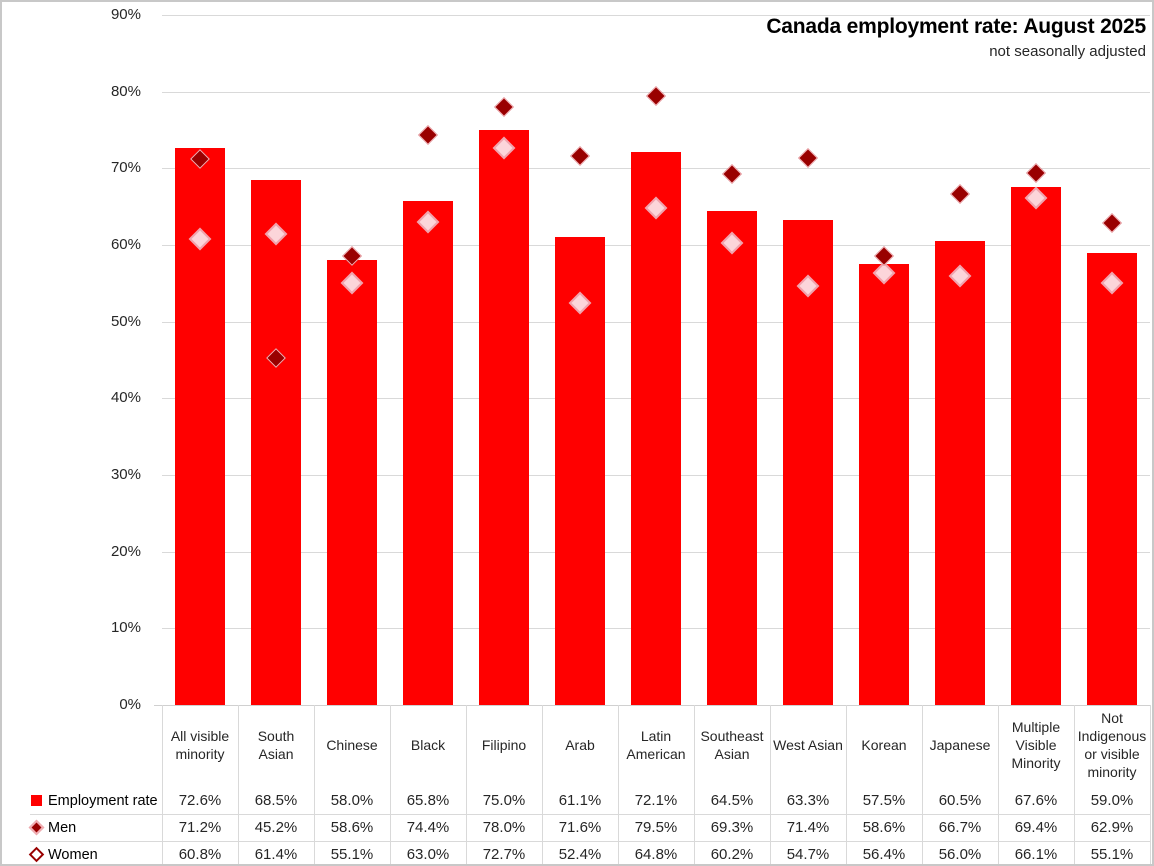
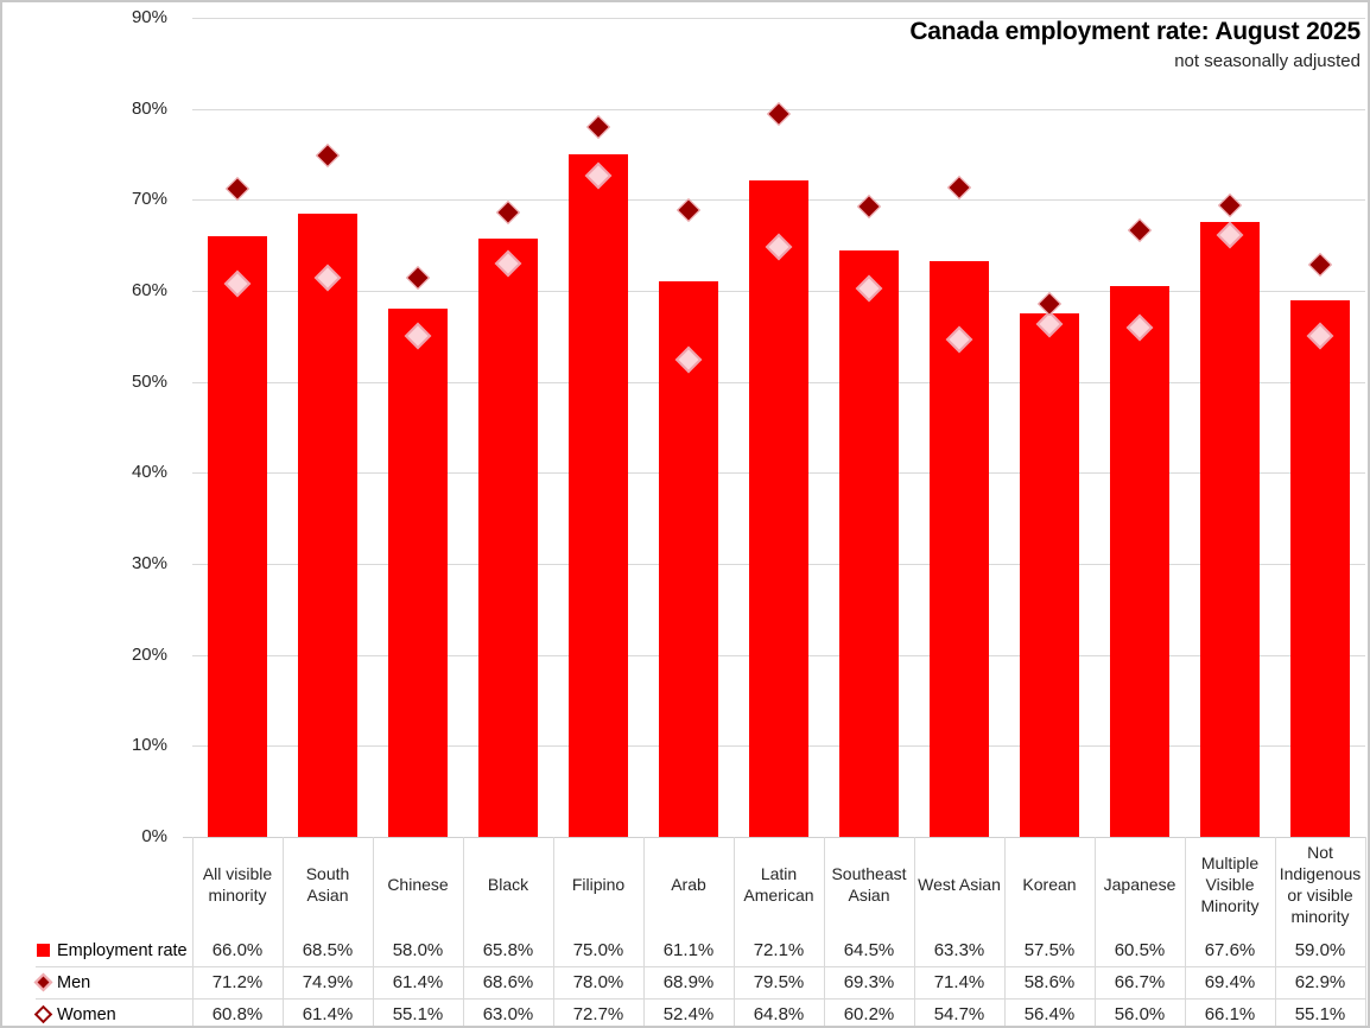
Employment rate/All visible minority: 72.6% -> 66.0%
Men/South Asian: 45.2% -> 74.9%
Men/Chinese: 58.6% -> 61.4%
Men/Black: 74.4% -> 68.6%
Men/Arab: 71.6% -> 68.9%
